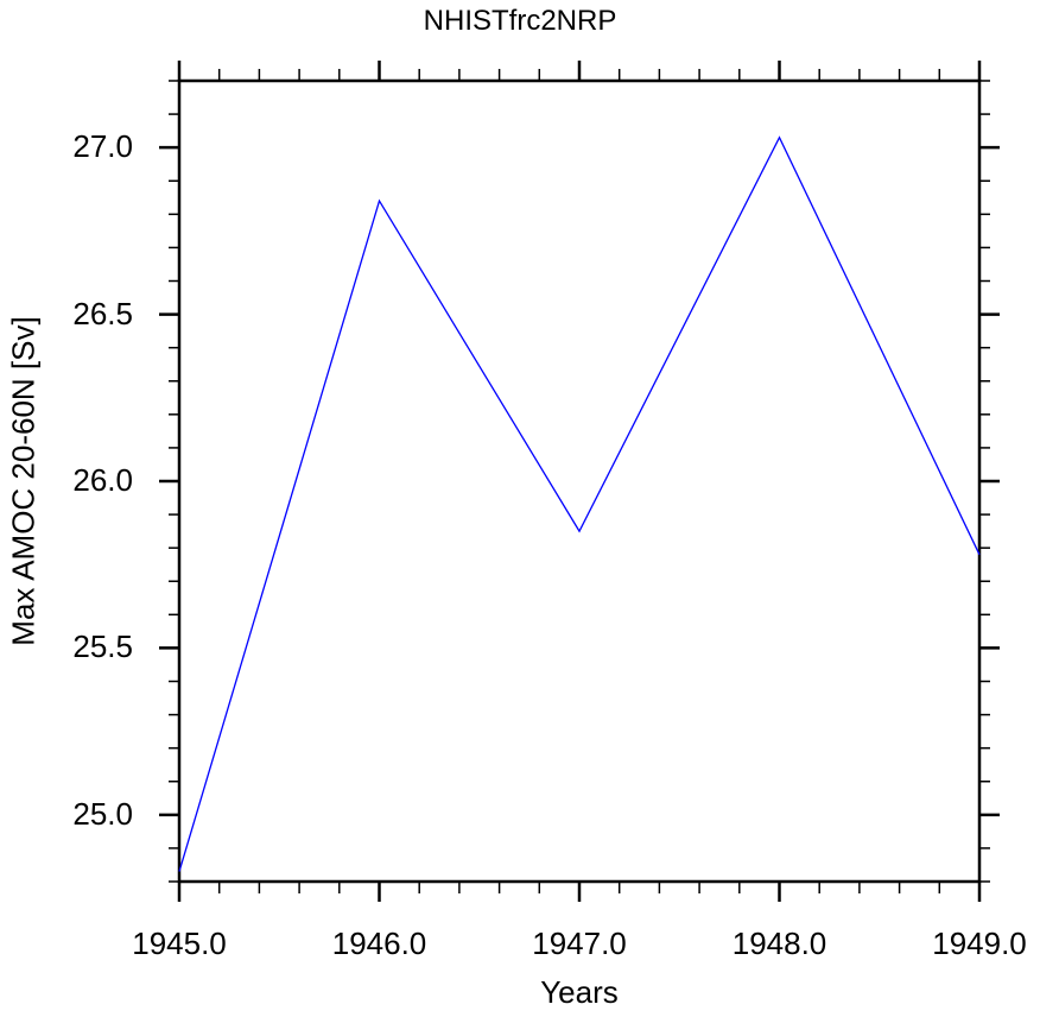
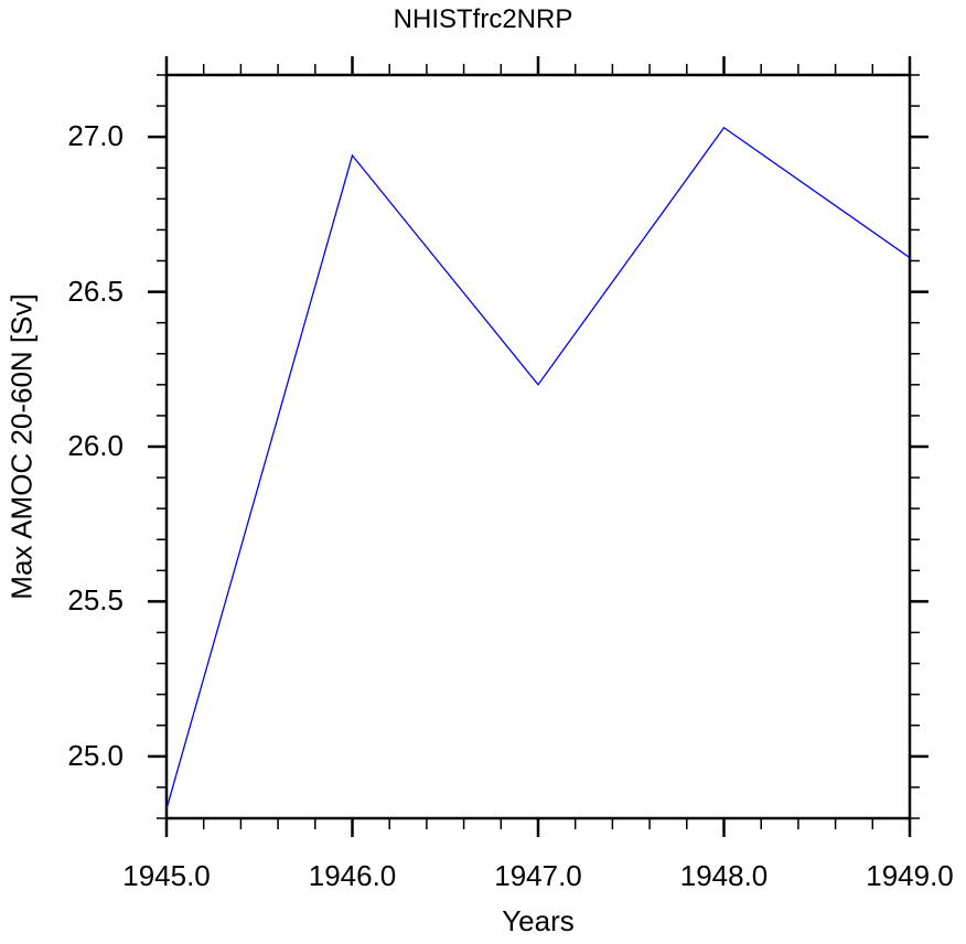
1946.0: 26.84 -> 26.94
1947.0: 25.85 -> 26.20
1949.0: 25.78 -> 26.61
